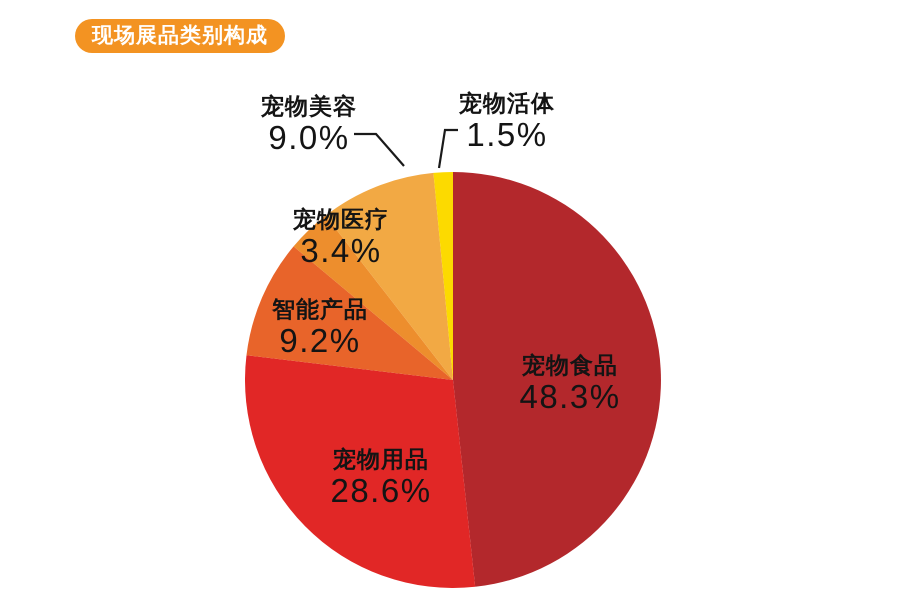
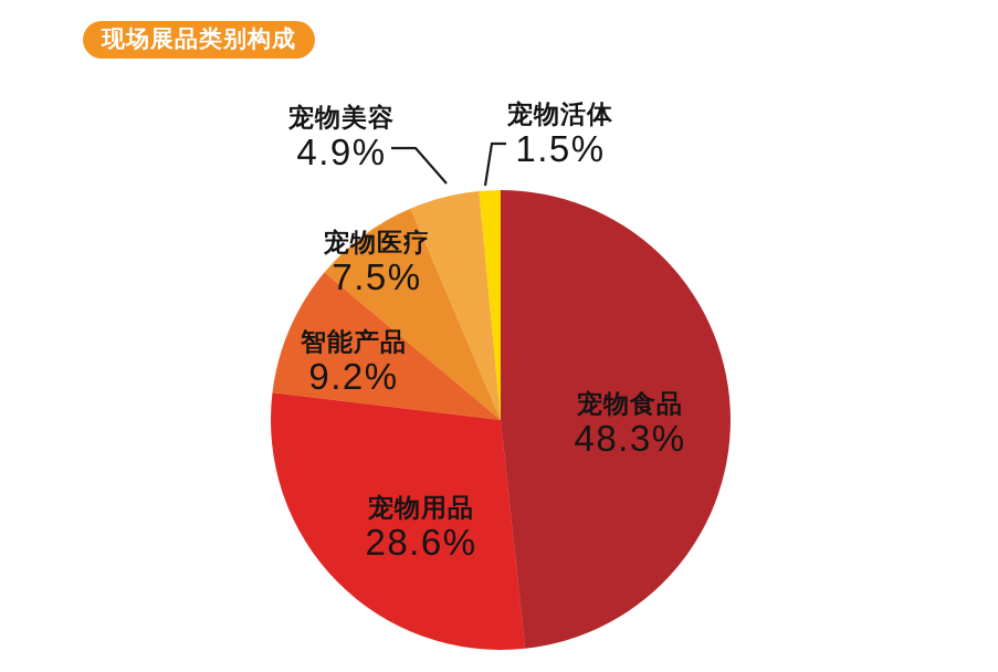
宠物医疗: 3.4% -> 7.5%
宠物美容: 9.0% -> 4.9%
